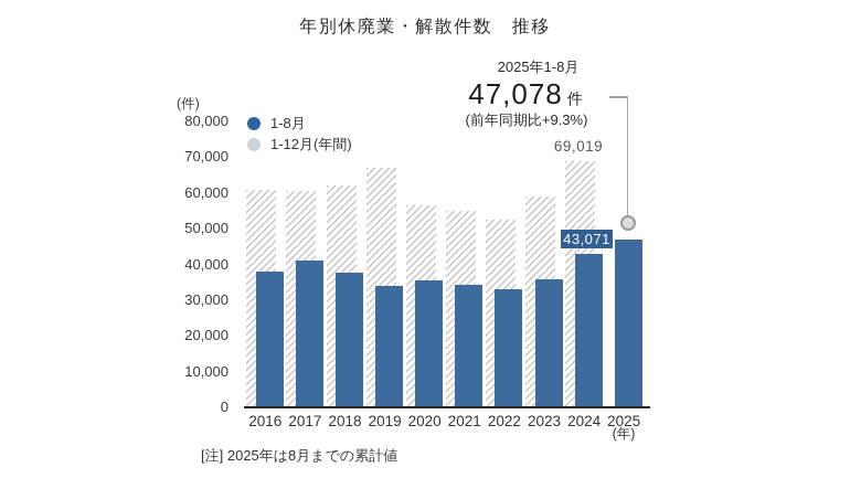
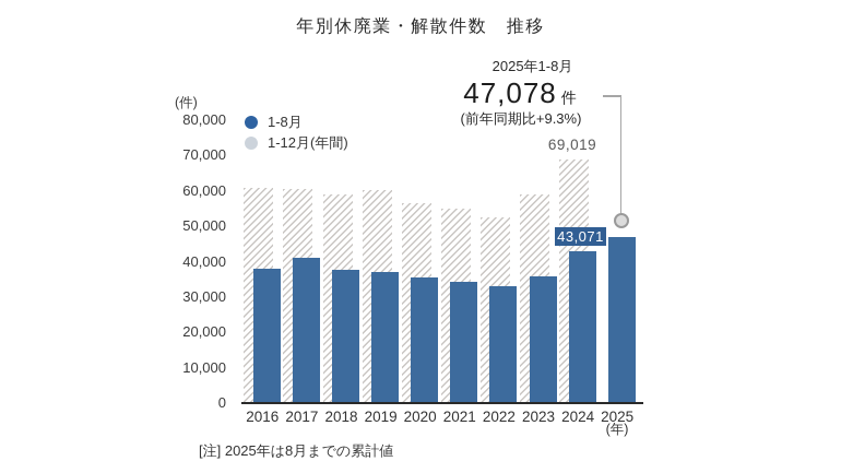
1-12月(年間)/2018: 62000 -> 59000
1-8月/2019: 34000 -> 37000
1-12月(年間)/2019: 67000 -> 60000
